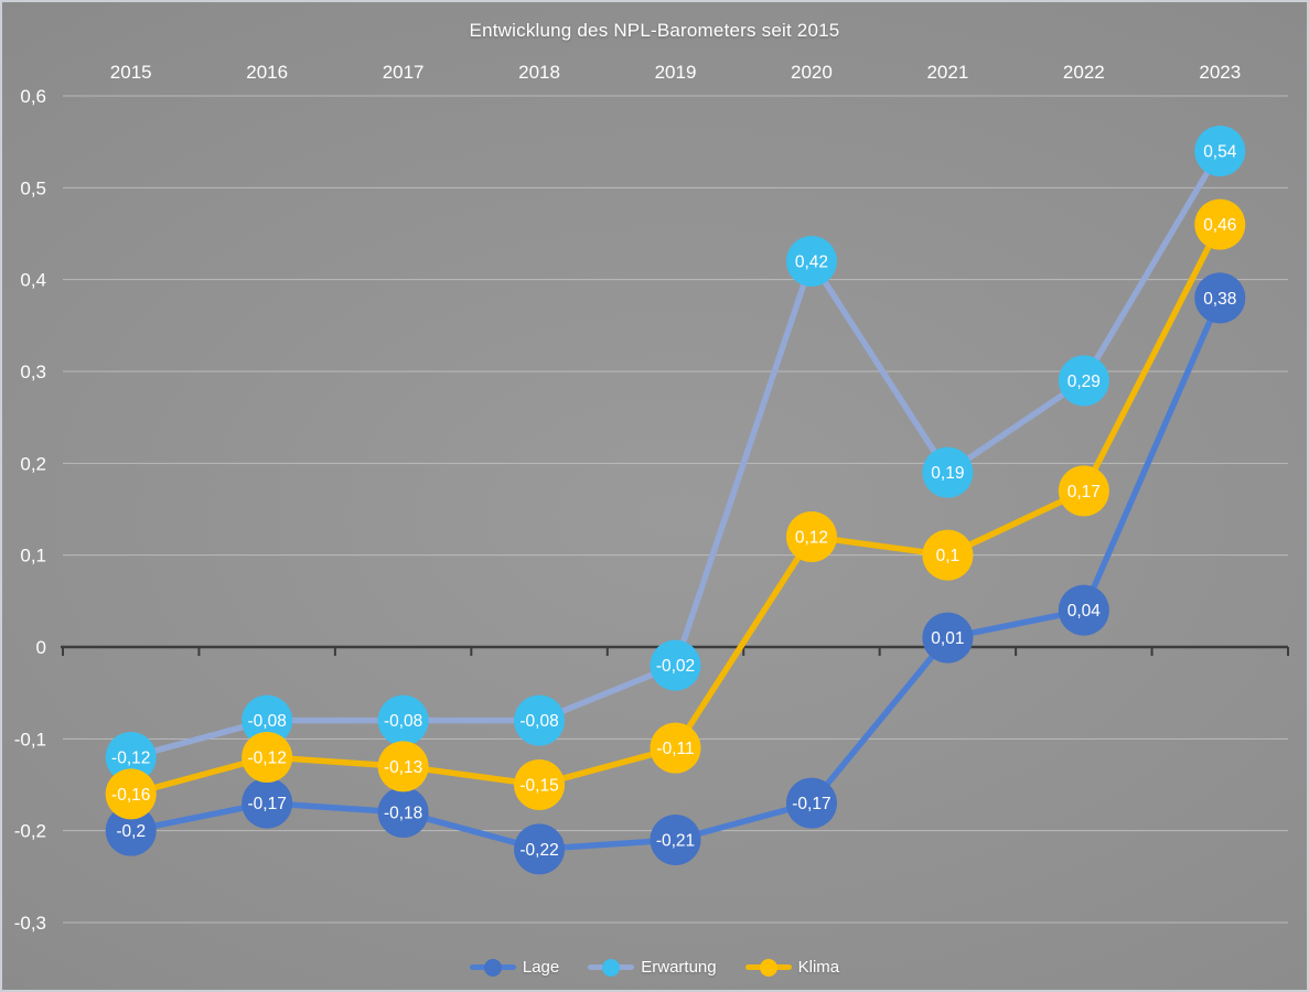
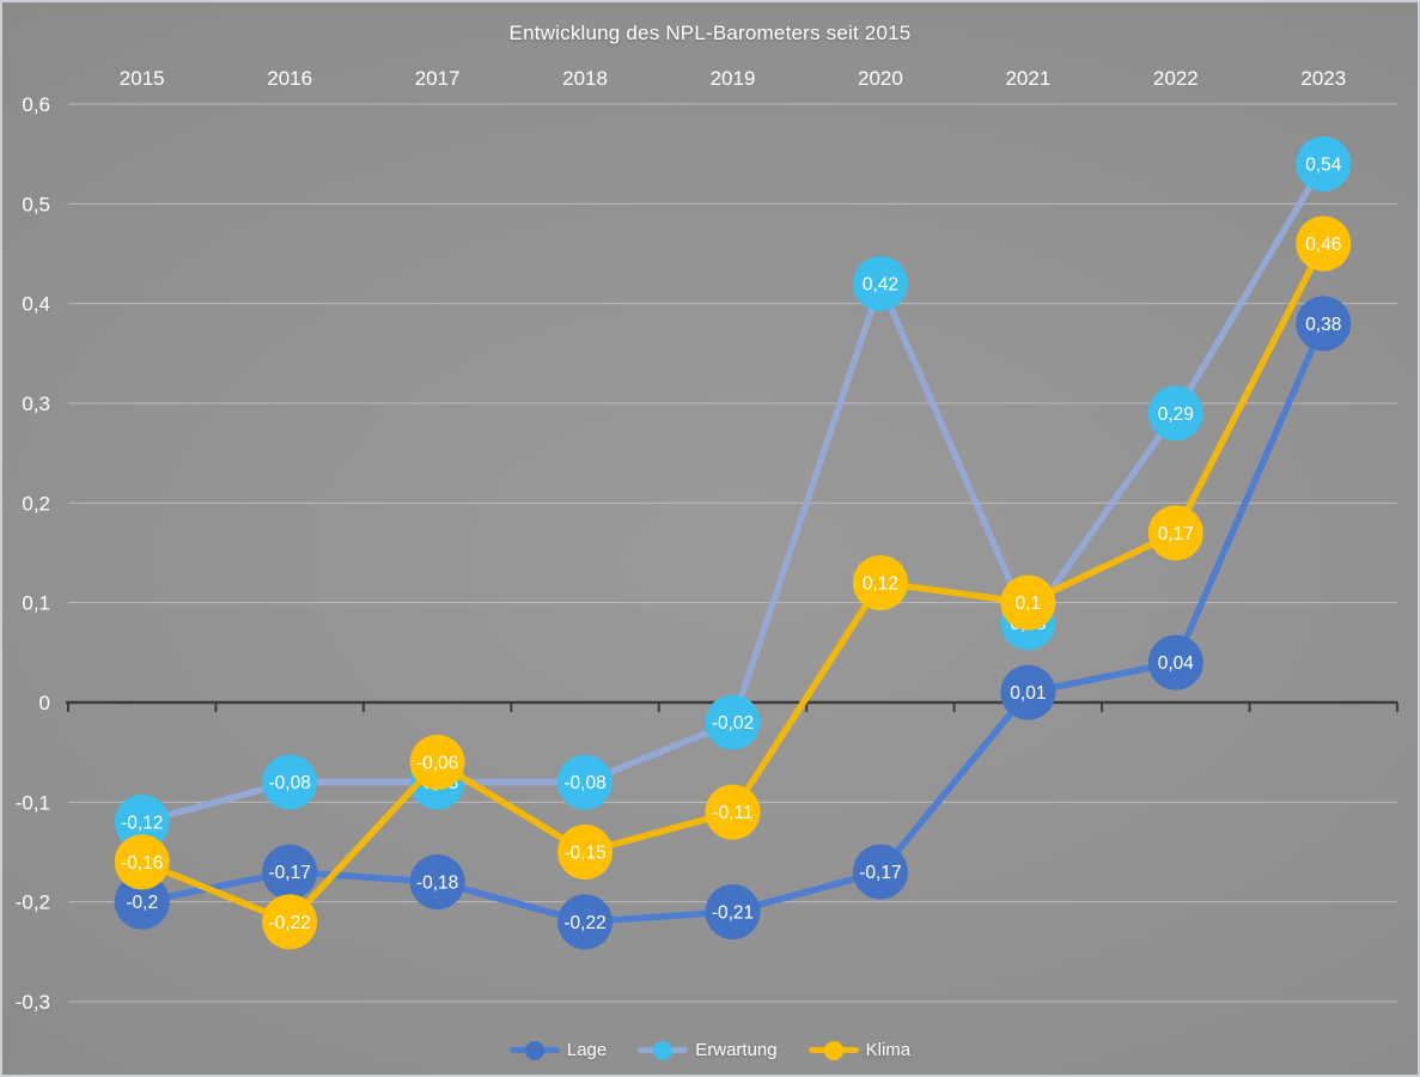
Klima/2016: -0,12 -> -0,22
Klima/2017: -0,13 -> -0,06
Erwartung/2021: 0,19 -> 0,08
